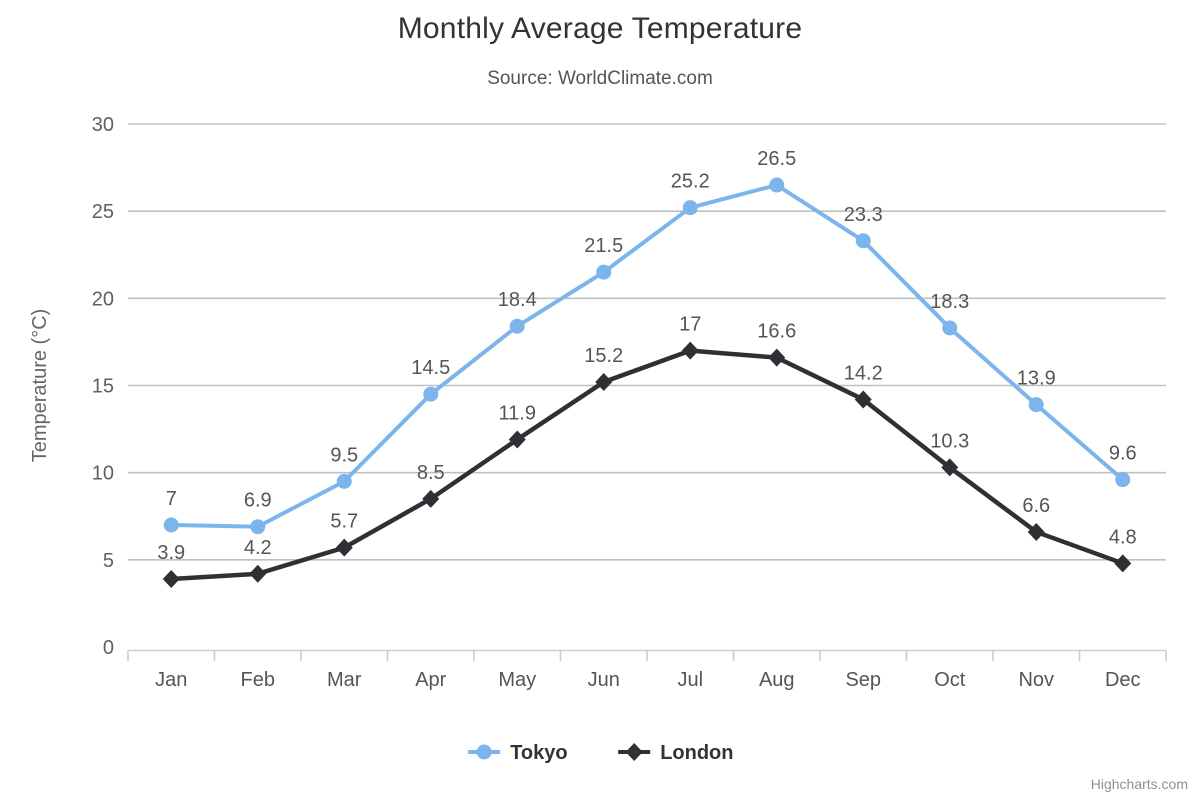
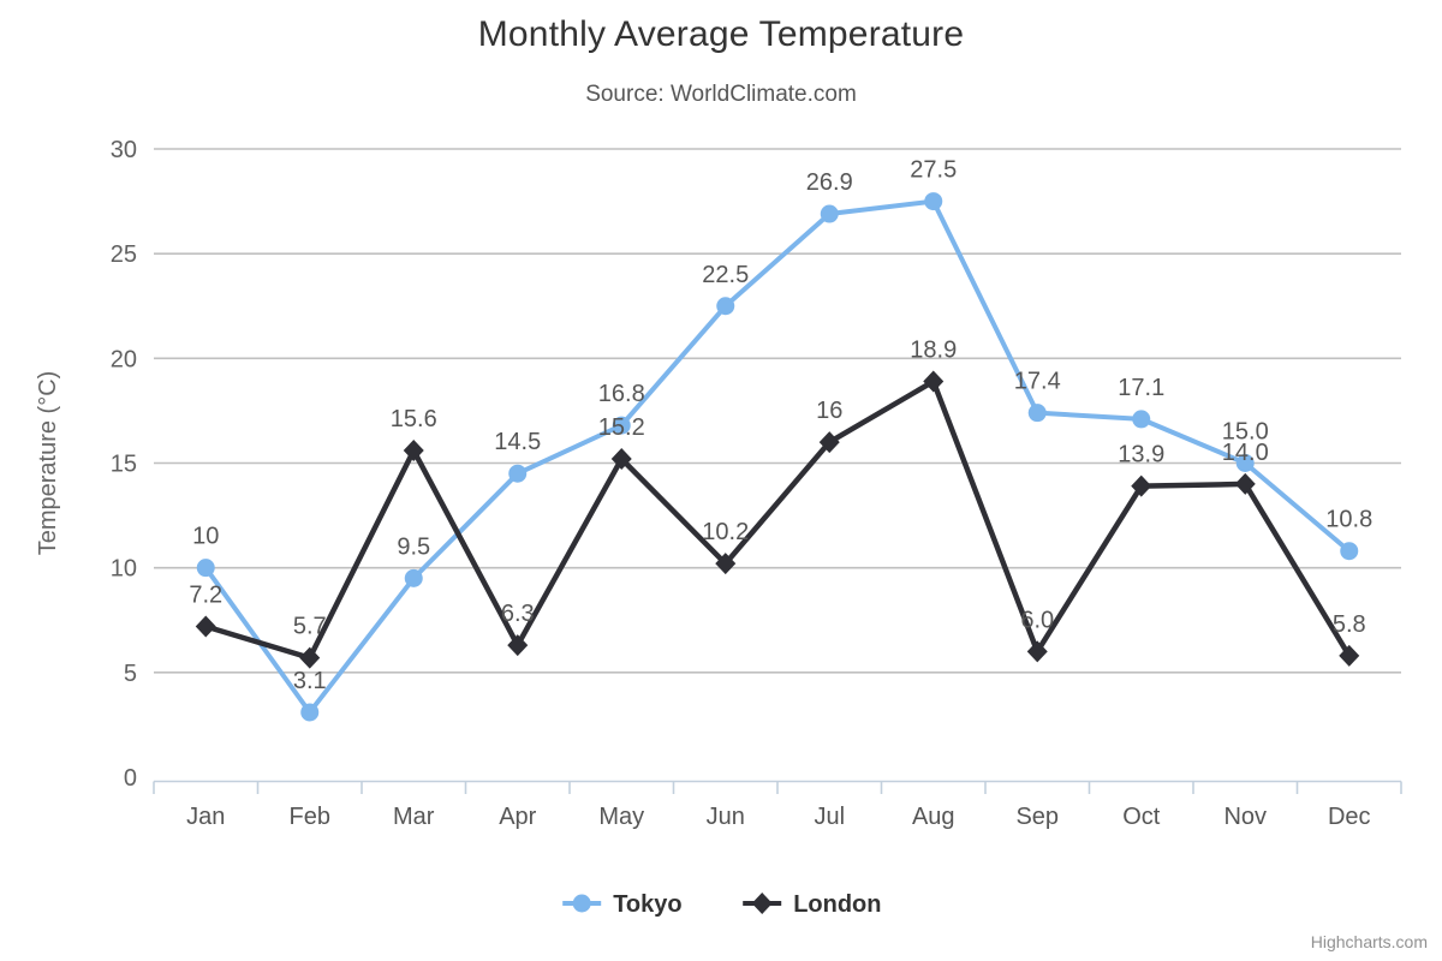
Tokyo/Jan: 7 -> 10
London/Jan: 3.9 -> 7.2
Tokyo/Feb: 6.9 -> 3.1
London/Feb: 4.2 -> 5.7
London/Mar: 5.7 -> 15.6
London/Apr: 8.5 -> 6.3
Tokyo/May: 18.4 -> 16.8
London/May: 11.9 -> 15.2
Tokyo/Jun: 21.5 -> 22.5
London/Jun: 15.2 -> 10.2
Tokyo/Jul: 25.2 -> 26.9
London/Jul: 17 -> 16
Tokyo/Aug: 26.5 -> 27.5
London/Aug: 16.6 -> 18.9
Tokyo/Sep: 23.3 -> 17.4
London/Sep: 14.2 -> 6.0
Tokyo/Oct: 18.3 -> 17.1
London/Oct: 10.3 -> 13.9
Tokyo/Nov: 13.9 -> 15.0
London/Nov: 6.6 -> 14.0
Tokyo/Dec: 9.6 -> 10.8
London/Dec: 4.8 -> 5.8
